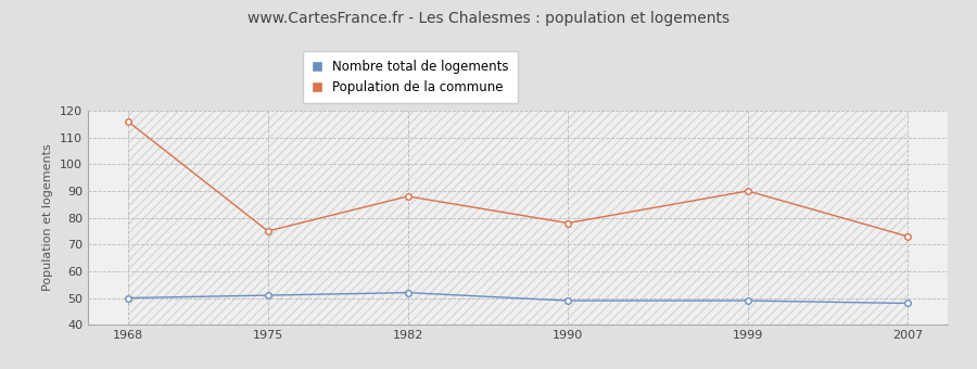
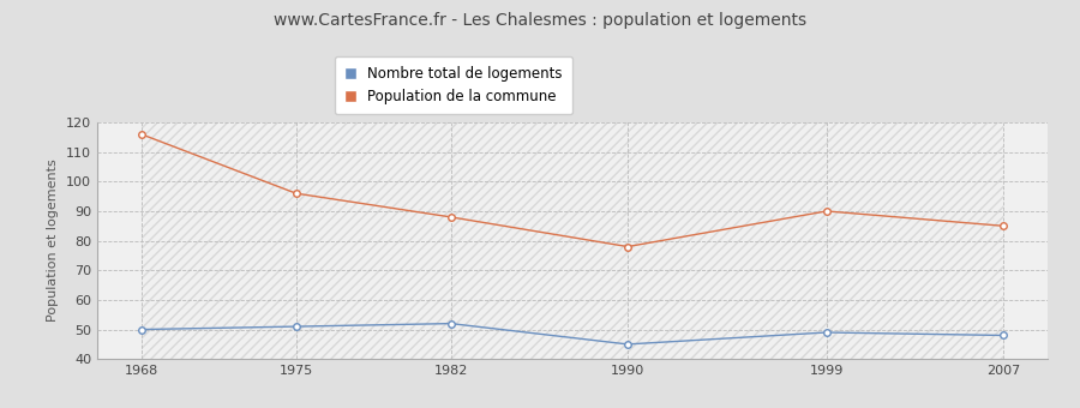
Population de la commune/1975: 75 -> 96
Nombre total de logements/1990: 49 -> 45
Population de la commune/2007: 73 -> 85
